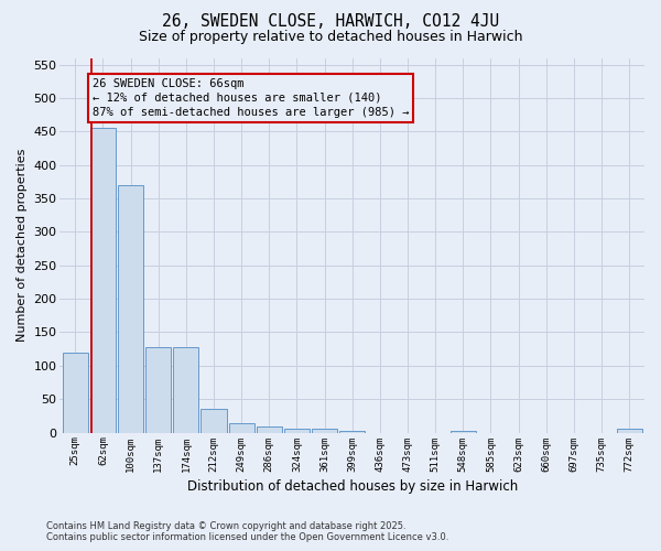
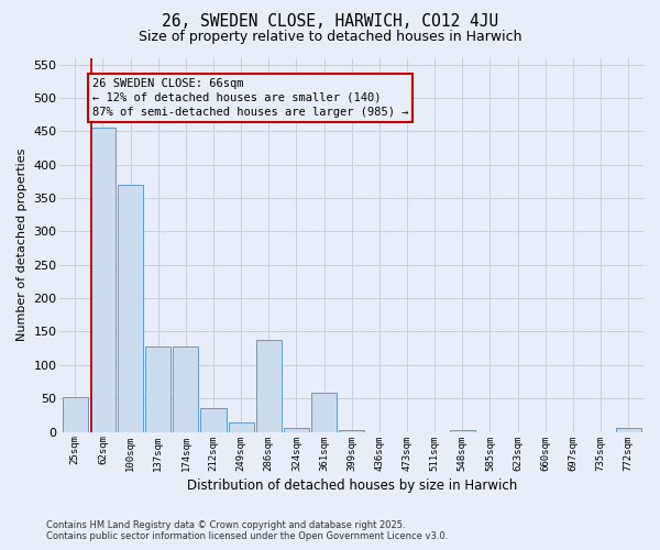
25sqm: 120 -> 52
286sqm: 9 -> 138
361sqm: 6 -> 58
